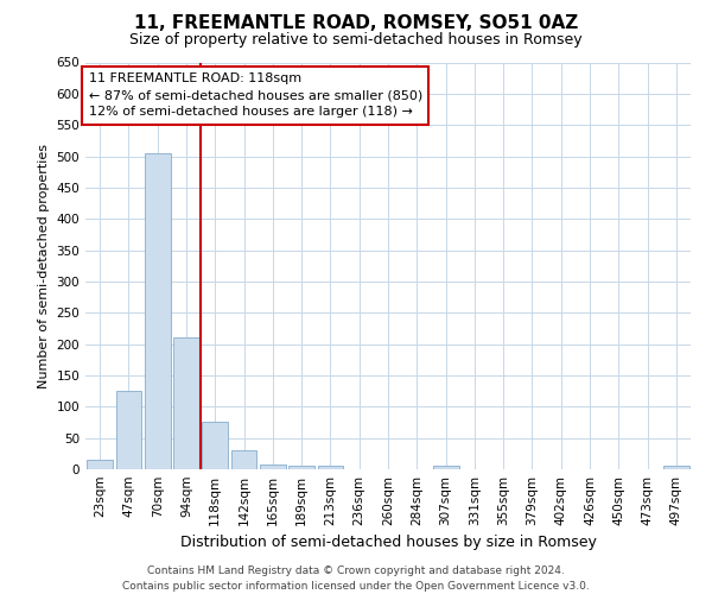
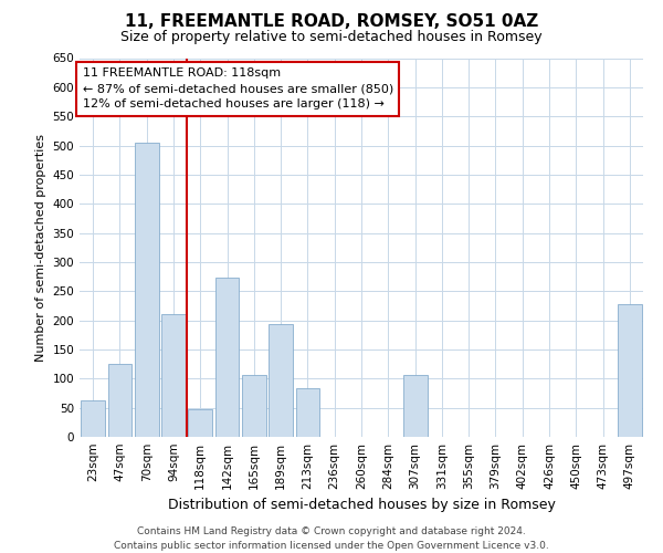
23sqm: 15 -> 62
118sqm: 75 -> 48
142sqm: 30 -> 274
165sqm: 8 -> 106
189sqm: 6 -> 194
213sqm: 5 -> 84
307sqm: 5 -> 106
497sqm: 5 -> 228
